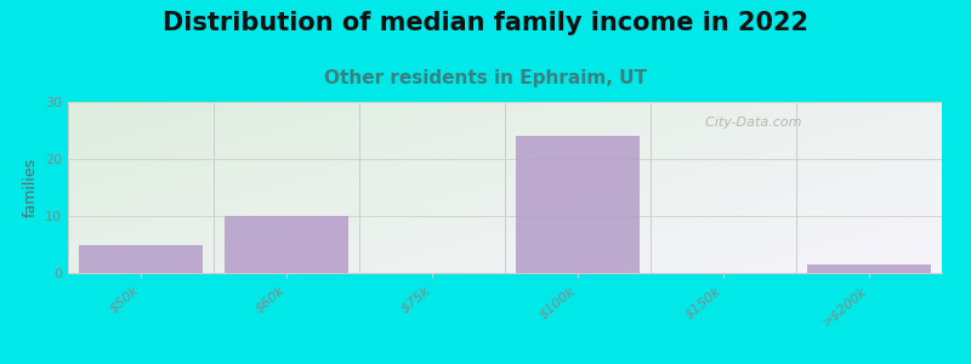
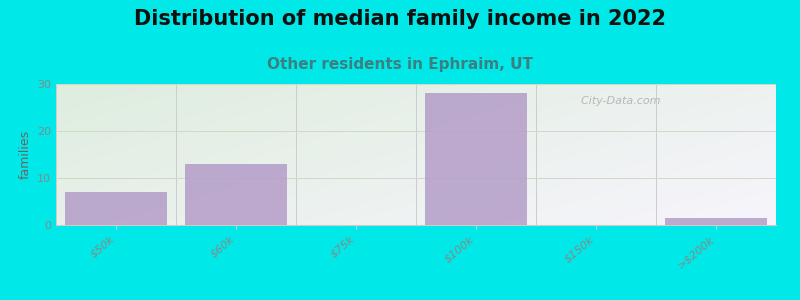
$50k: 5.0 -> 7.0
$60k: 10.0 -> 13.0
$100k: 24.0 -> 28.0
